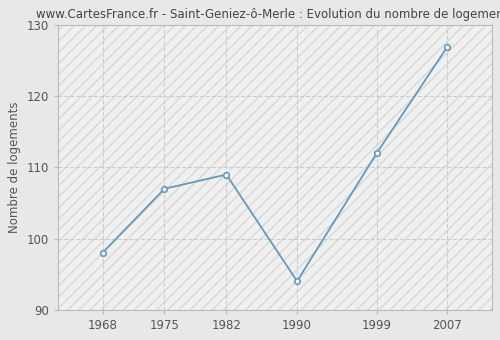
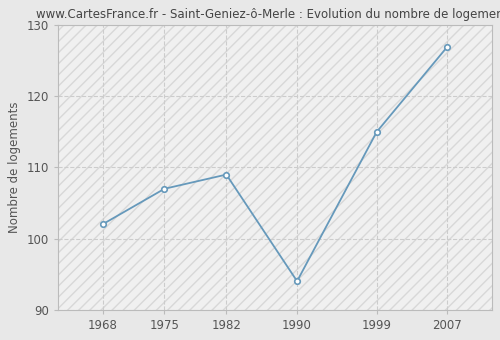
1968: 98 -> 102
1999: 112 -> 115
